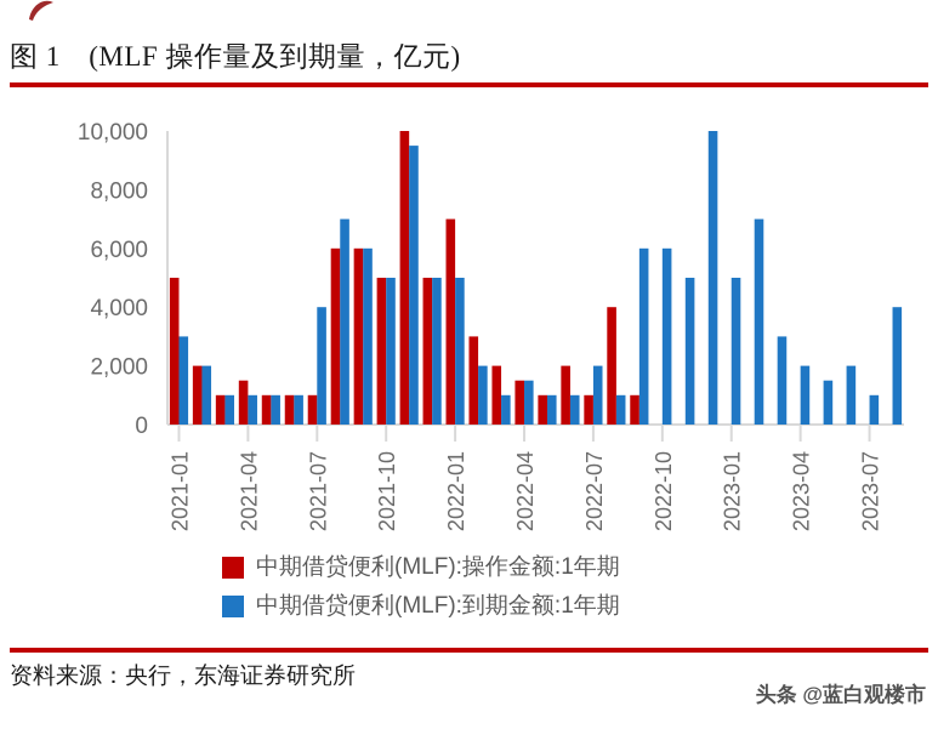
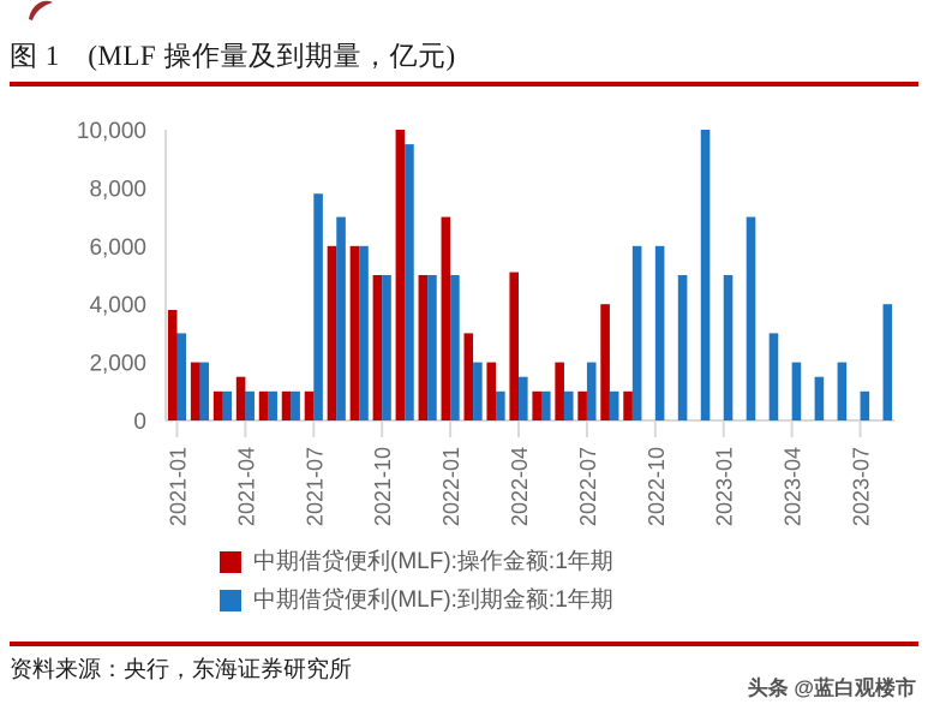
中期借贷便利(MLF):操作金额:1年期/2021-01: 5000 -> 3800
中期借贷便利(MLF):到期金额:1年期/2021-07: 4000 -> 7800
中期借贷便利(MLF):操作金额:1年期/2022-04: 1500 -> 5100
